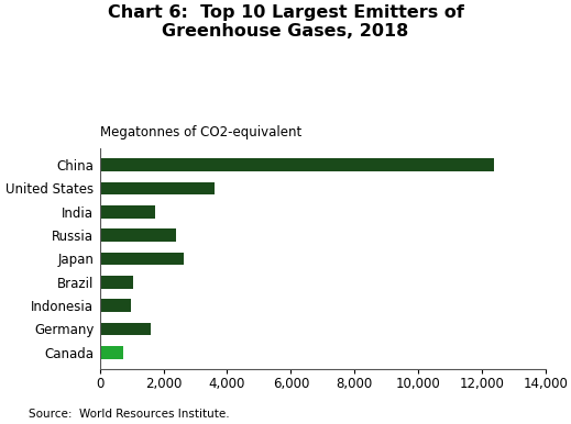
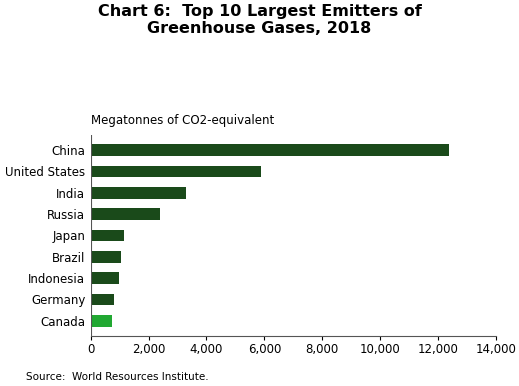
United States: 3,600 -> 5,900
India: 1,750 -> 3,300
Japan: 2,650 -> 1,150
Germany: 1,600 -> 800
